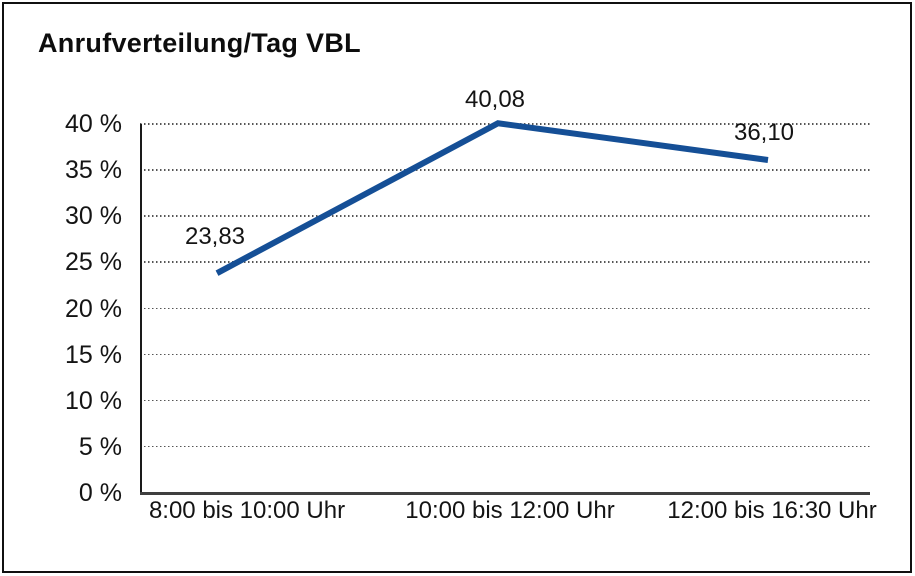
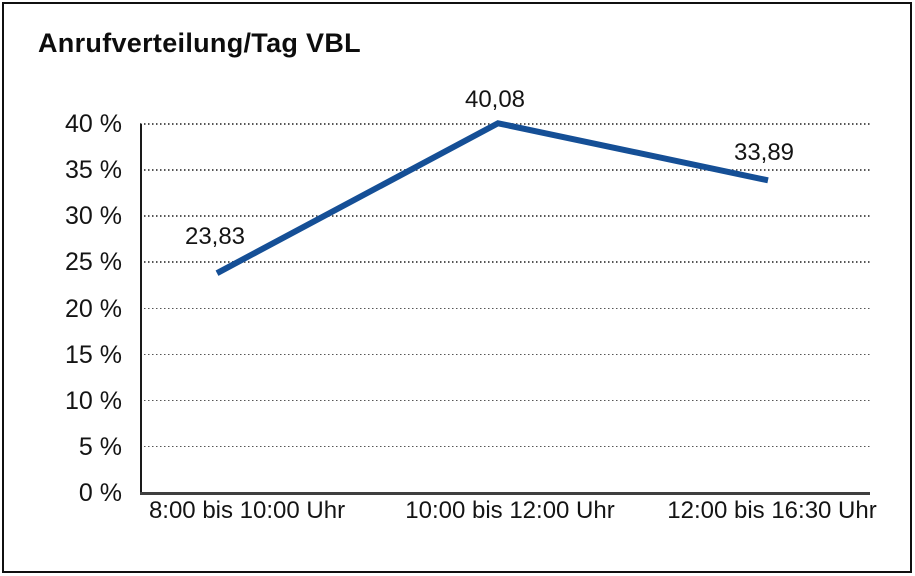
12:00 bis 16:30 Uhr: 36,10 -> 33,89
